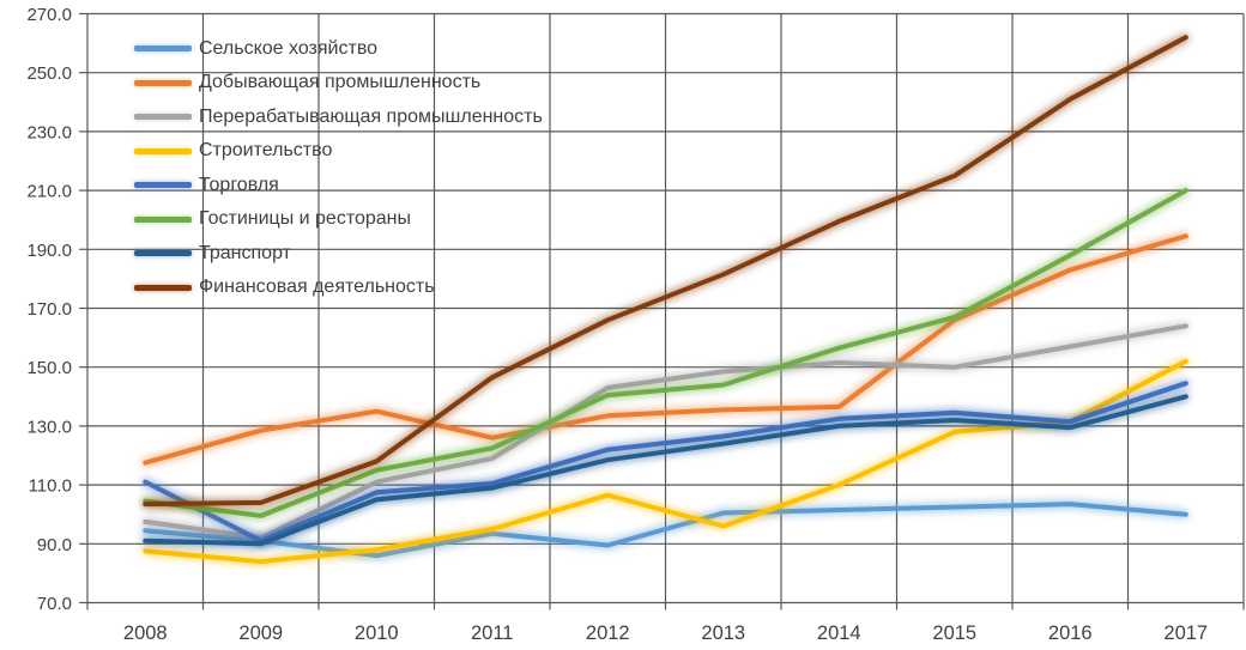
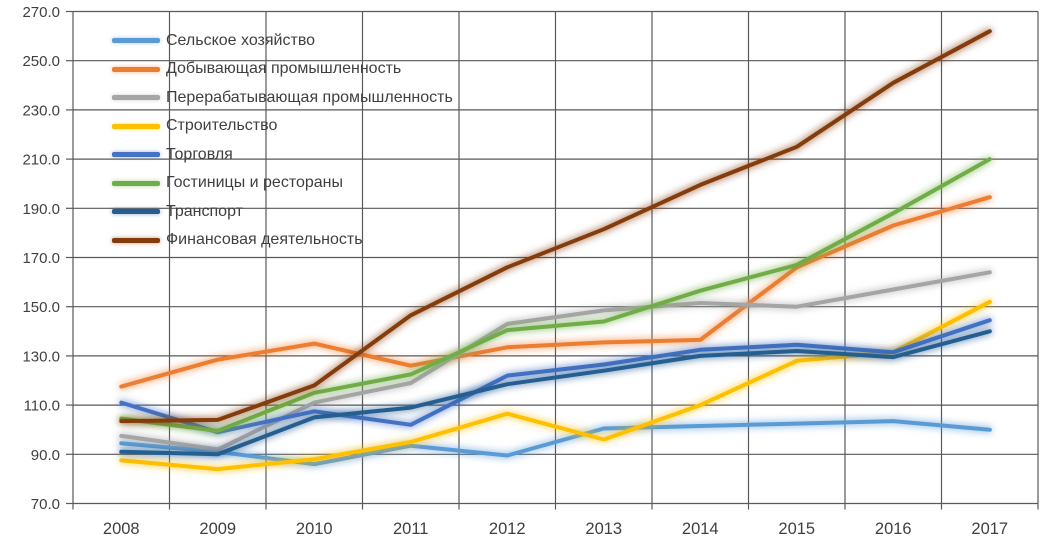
Торговля/2009: 91 -> 99
Торговля/2011: 110 -> 102
